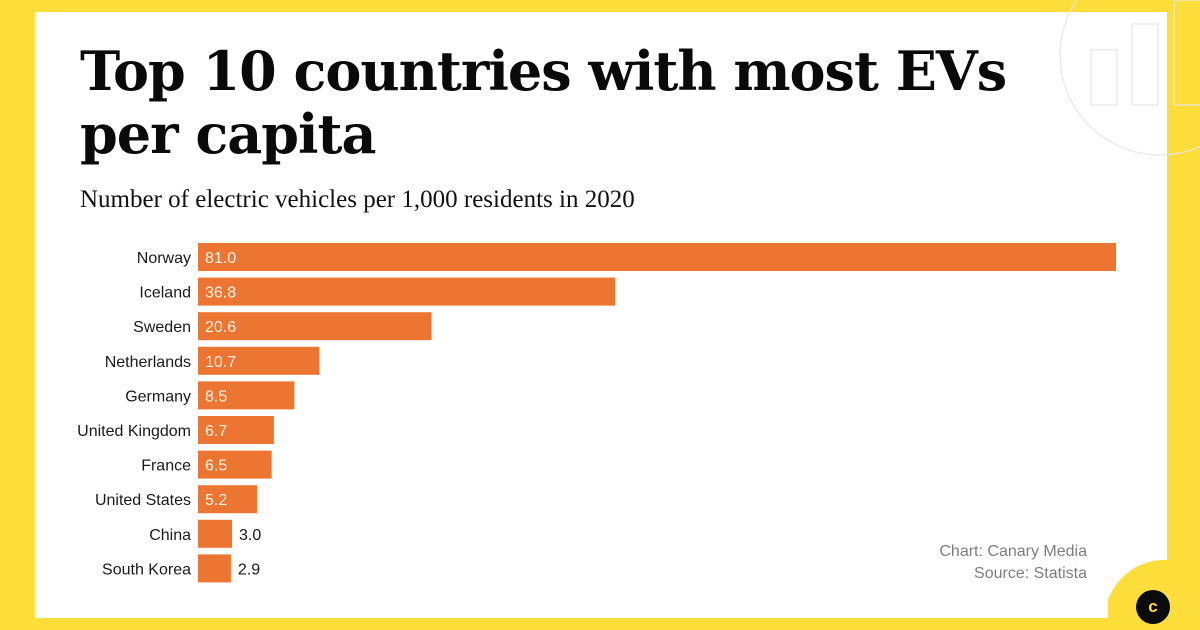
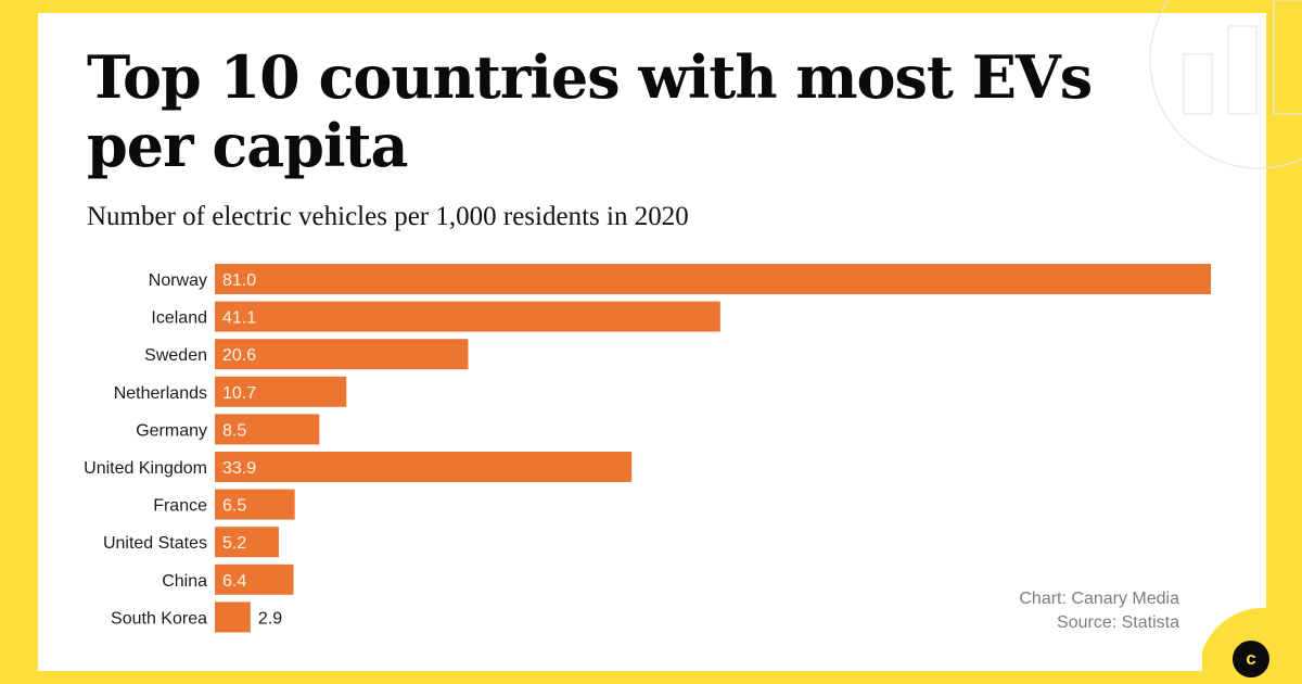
Iceland: 36.8 -> 41.1
United Kingdom: 6.7 -> 33.9
China: 3.0 -> 6.4
